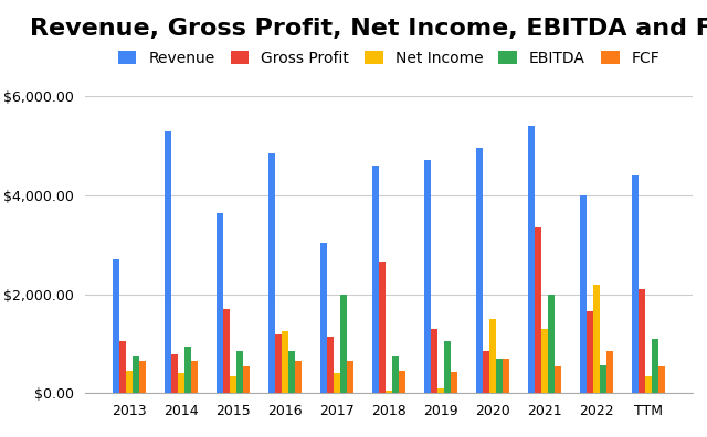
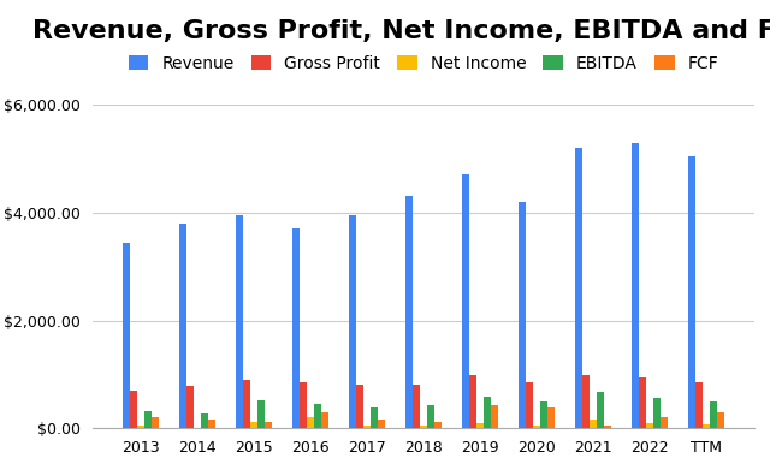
Revenue/2013: $2,700 -> $3,450
Gross Profit/2013: $1,050 -> $700
Net Income/2013: $450 -> $50
EBITDA/2013: $750 -> $330
FCF/2013: $650 -> $200
Revenue/2014: $5,300 -> $3,800
Net Income/2014: $400 -> $10
EBITDA/2014: $950 -> $280
FCF/2014: $650 -> $160
Revenue/2015: $3,650 -> $3,950
Gross Profit/2015: $1,700 -> $900
Net Income/2015: $350 -> $130
EBITDA/2015: $850 -> $520
FCF/2015: $550 -> $130
Revenue/2016: $4,850 -> $3,700
Gross Profit/2016: $1,200 -> $850
Net Income/2016: $1,250 -> $210
EBITDA/2016: $850 -> $450
FCF/2016: $650 -> $300
Revenue/2017: $3,050 -> $3,950
Gross Profit/2017: $1,150 -> $820
Net Income/2017: $400 -> $60
EBITDA/2017: $2,000 -> $380
FCF/2017: $650 -> $160
Revenue/2018: $4,600 -> $4,300
Gross Profit/2018: $2,650 -> $820
EBITDA/2018: $750 -> $430
FCF/2018: $450 -> $130
Gross Profit/2019: $1,300 -> $1,000
EBITDA/2019: $1,050 -> $580
Revenue/2020: $4,950 -> $4,200
Net Income/2020: $1,500 -> $60
EBITDA/2020: $700 -> $490
FCF/2020: $700 -> $380
Revenue/2021: $5,400 -> $5,200
Gross Profit/2021: $3,350 -> $1,000
Net Income/2021: $1,300 -> $160
EBITDA/2021: $2,000 -> $680
FCF/2021: $550 -> $60
Revenue/2022: $4,000 -> $5,300
Gross Profit/2022: $1,650 -> $950
Net Income/2022: $2,200 -> $100
FCF/2022: $850 -> $200
Revenue/TTM: $4,400 -> $5,050
Gross Profit/TTM: $2,100 -> $850
Net Income/TTM: $350 -> $70
EBITDA/TTM: $1,100 -> $490
FCF/TTM: $550 -> $290
